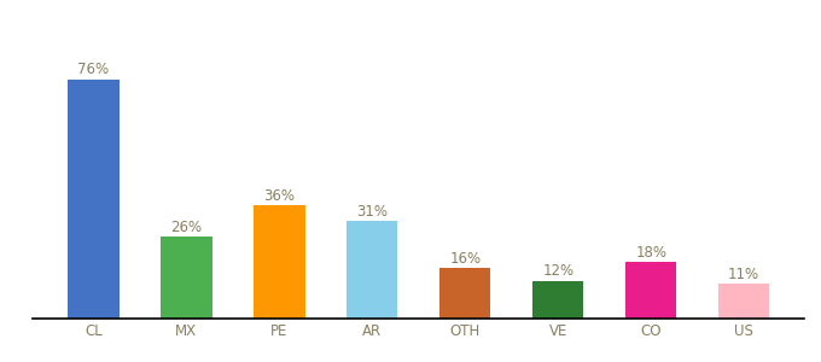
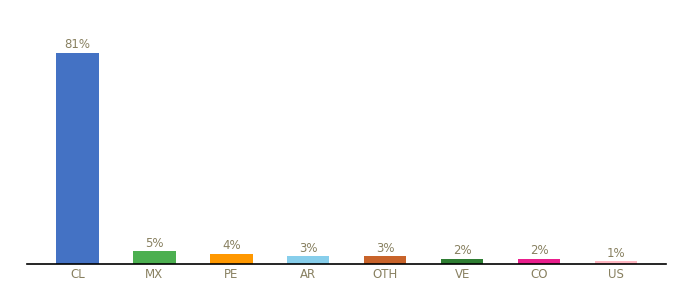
CL: 76% -> 81%
MX: 26% -> 5%
PE: 36% -> 4%
AR: 31% -> 3%
OTH: 16% -> 3%
VE: 12% -> 2%
CO: 18% -> 2%
US: 11% -> 1%
